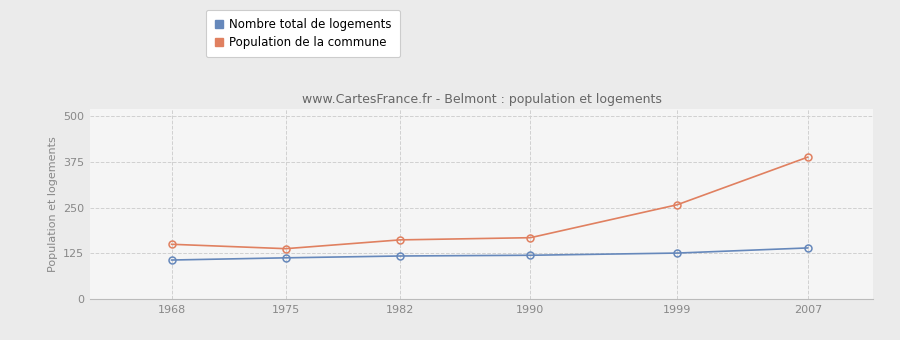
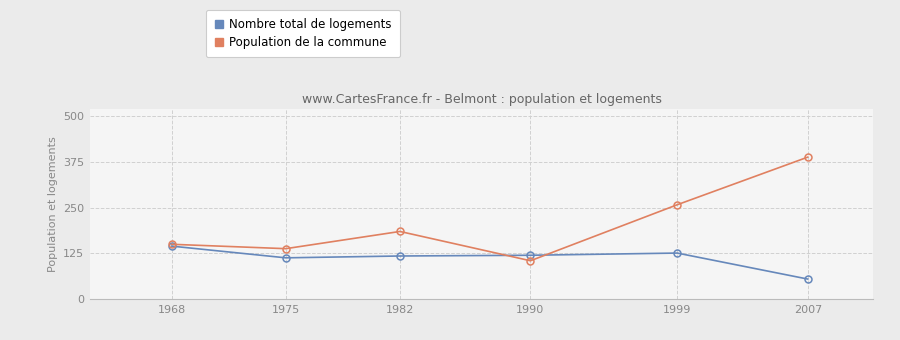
Nombre total de logements/1968: 107 -> 145
Population de la commune/1982: 162 -> 185
Population de la commune/1990: 168 -> 105
Nombre total de logements/2007: 140 -> 55
